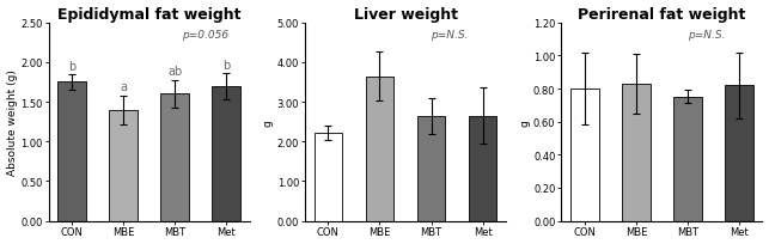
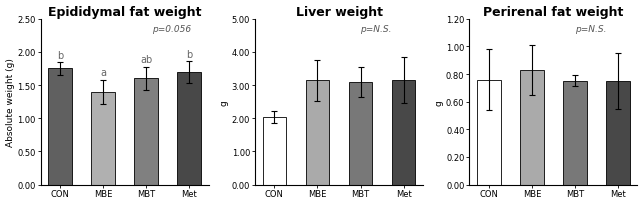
Liver weight/CON: 2.22 -> 2.05
Liver weight/MBE: 3.65 -> 3.15
Liver weight/MBT: 2.65 -> 3.10
Liver weight/Met: 2.65 -> 3.15
Perirenal fat weight/CON: 0.80 -> 0.76
Perirenal fat weight/Met: 0.82 -> 0.75
